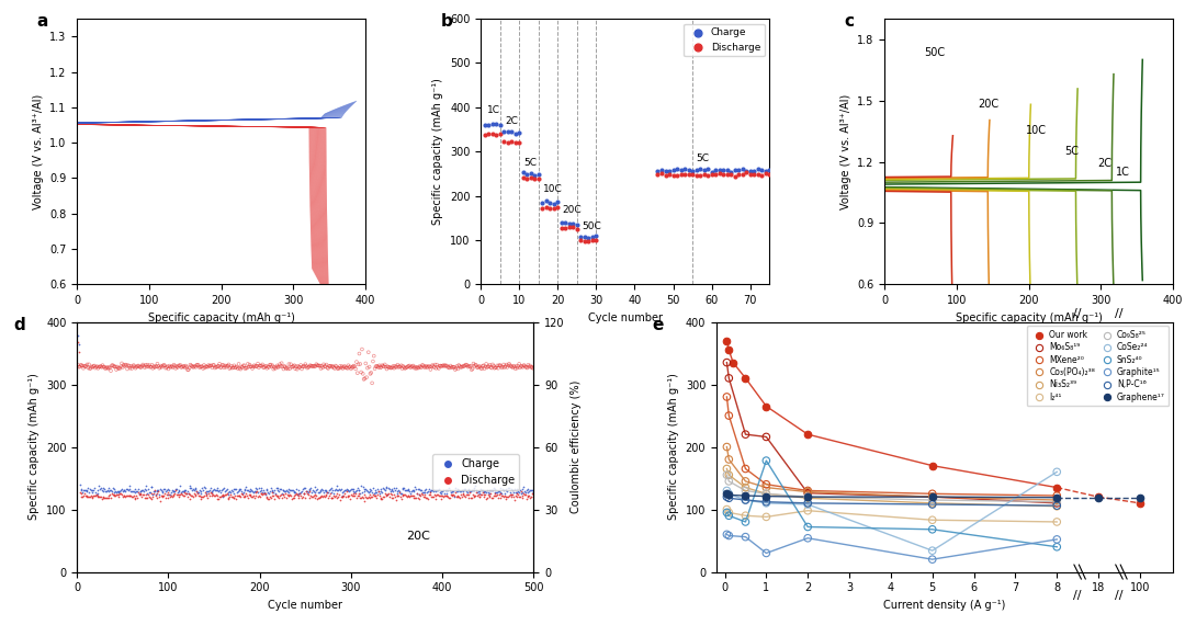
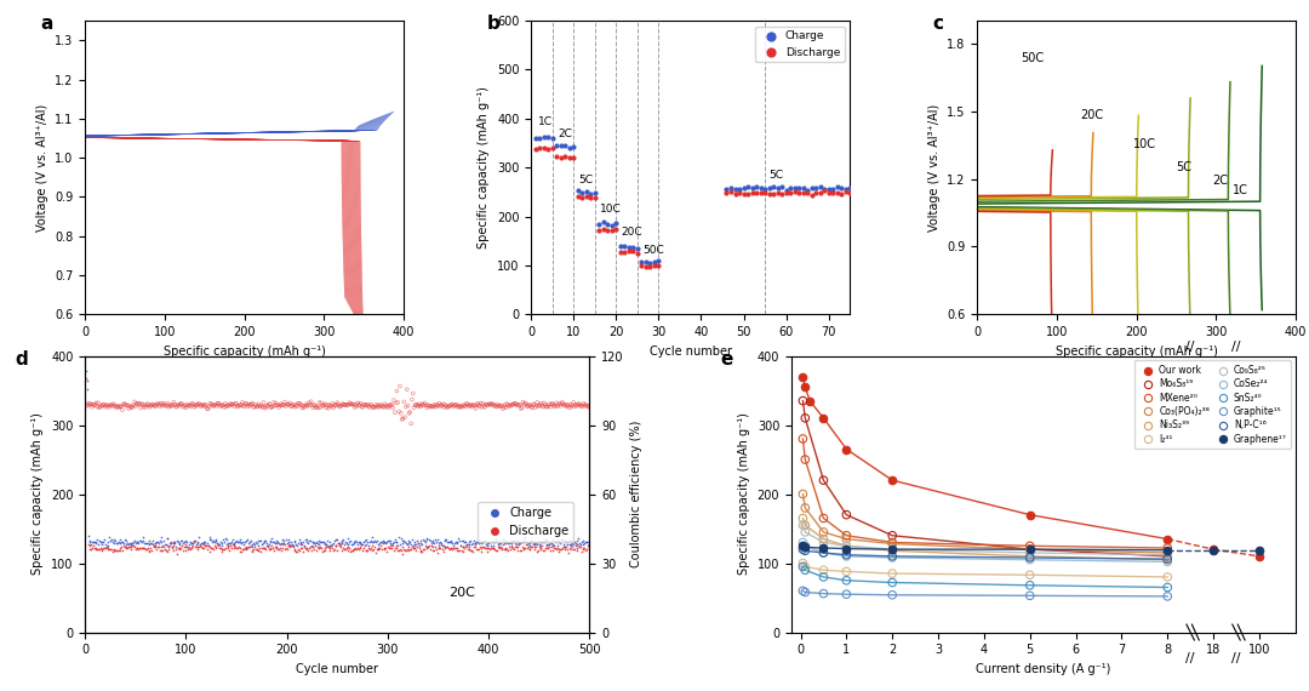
Mo₆S₈¹⁹/1: 216 -> 170
SnS₂⁴⁰/1: 178 -> 75
Graphite¹⁵/1: 30 -> 55
Mo₆S₈¹⁹/2: 126 -> 140
I₂⁴¹/2: 98 -> 85
CoSe₂²⁴/5: 34 -> 105
Graphite¹⁵/5: 20 -> 53
CoSe₂²⁴/8: 160 -> 102
SnS₂⁴⁰/8: 40 -> 65
